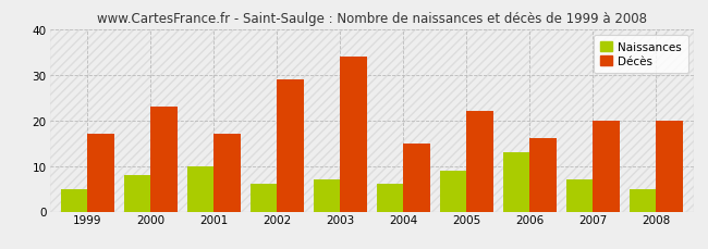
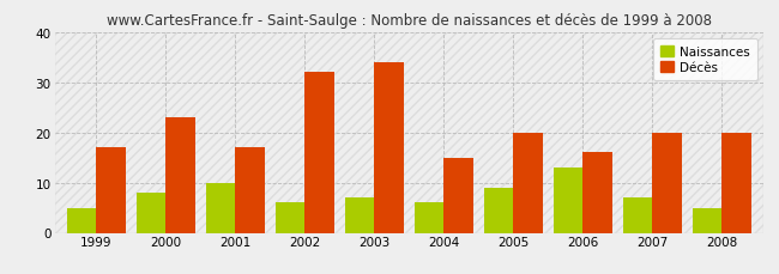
Décès/2002: 29 -> 32
Décès/2005: 22 -> 20
